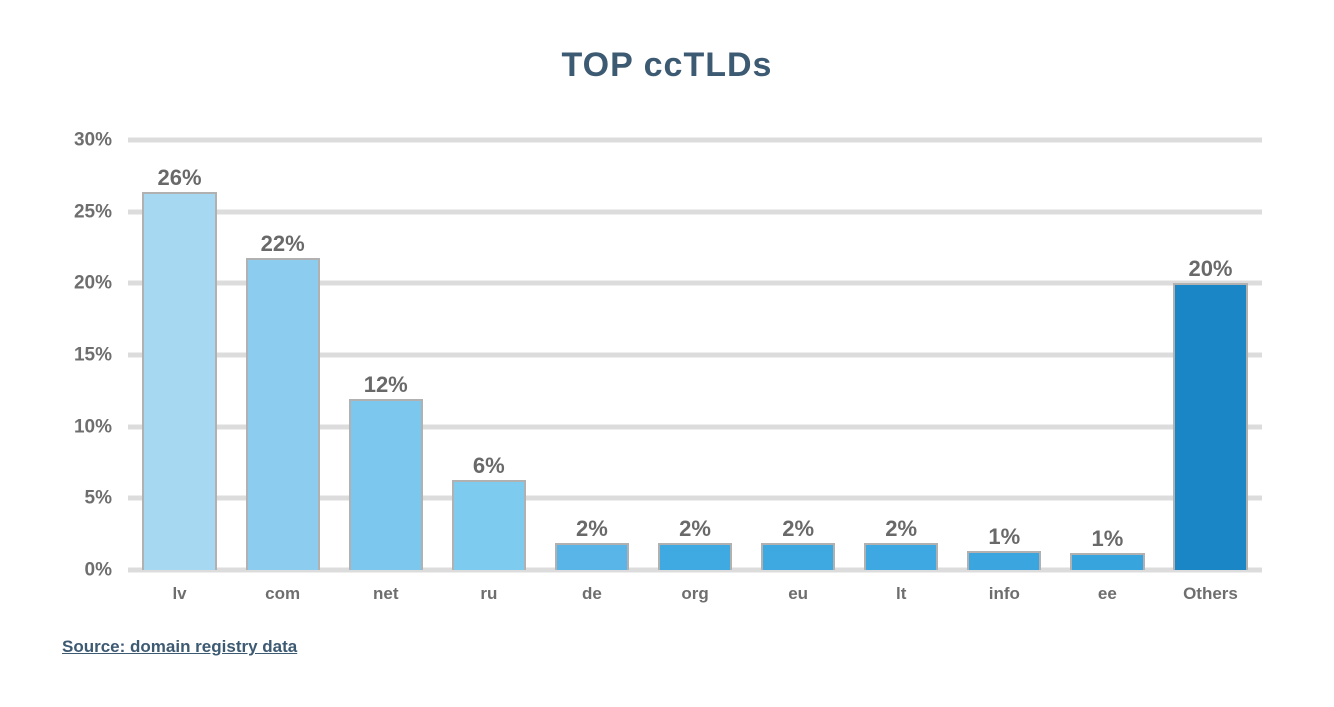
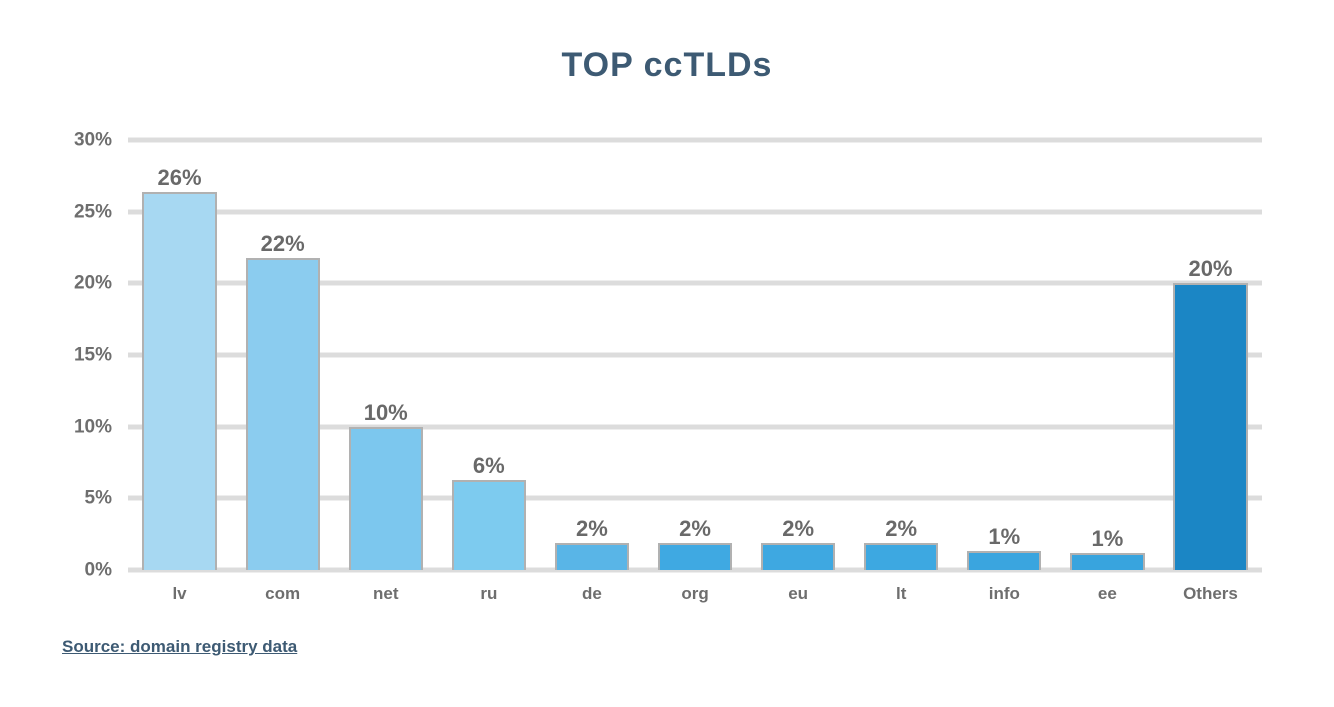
net: 12% -> 10%
